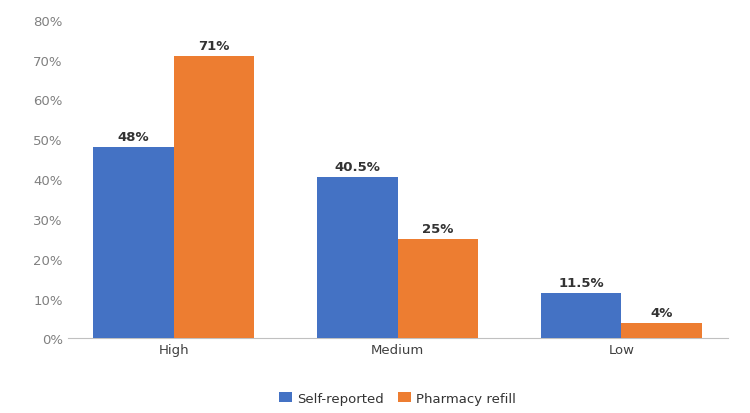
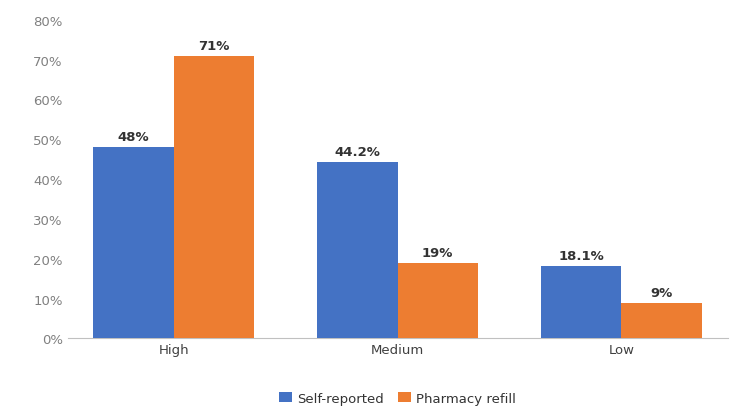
Self-reported/Medium: 40.5% -> 44.2%
Pharmacy refill/Medium: 25% -> 19%
Self-reported/Low: 11.5% -> 18.1%
Pharmacy refill/Low: 4% -> 9%
